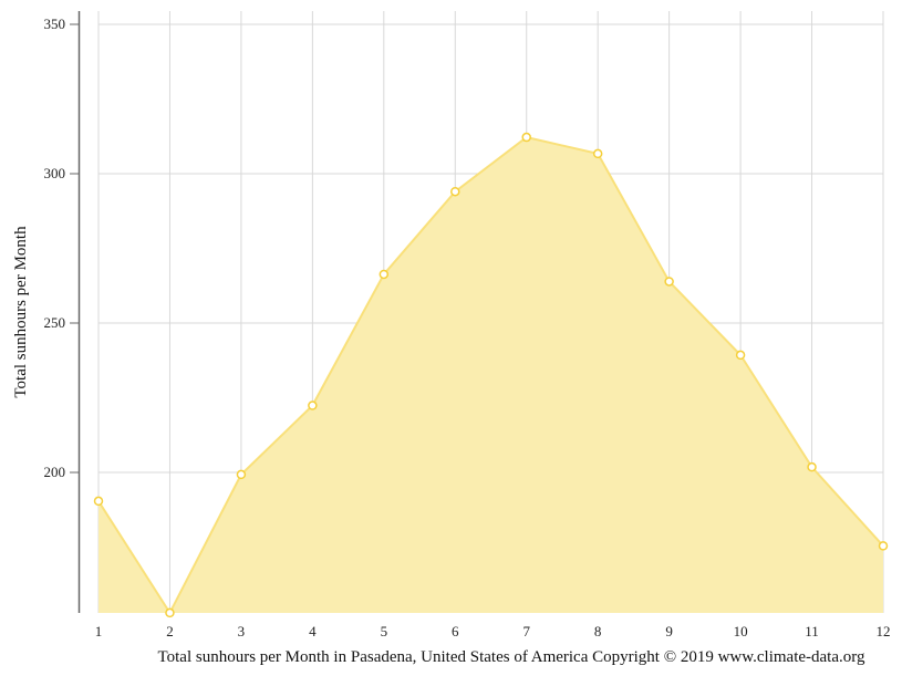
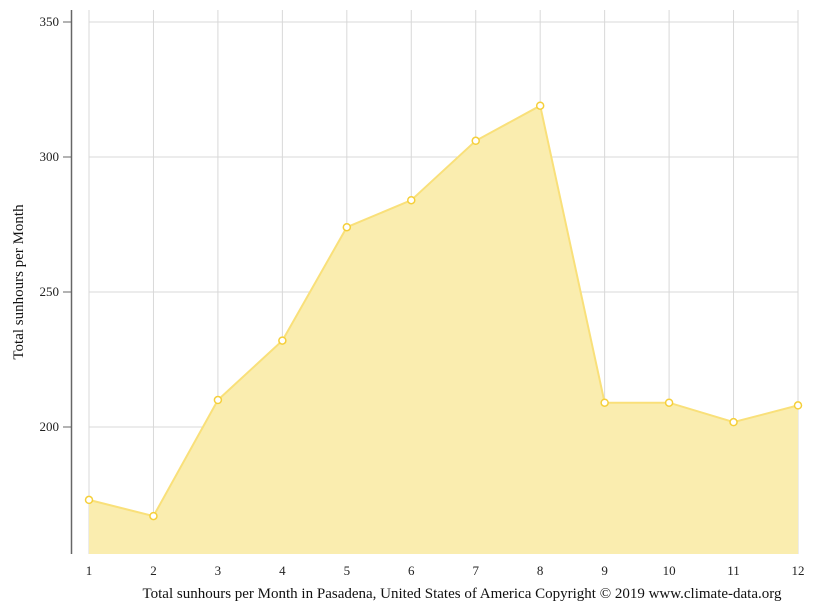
1: 190 -> 173
2: 153 -> 167
3: 199 -> 210
4: 222 -> 232
5: 266 -> 274
6: 294 -> 284
7: 312 -> 306
8: 307 -> 319
9: 264 -> 209
10: 239 -> 209
12: 175 -> 208
